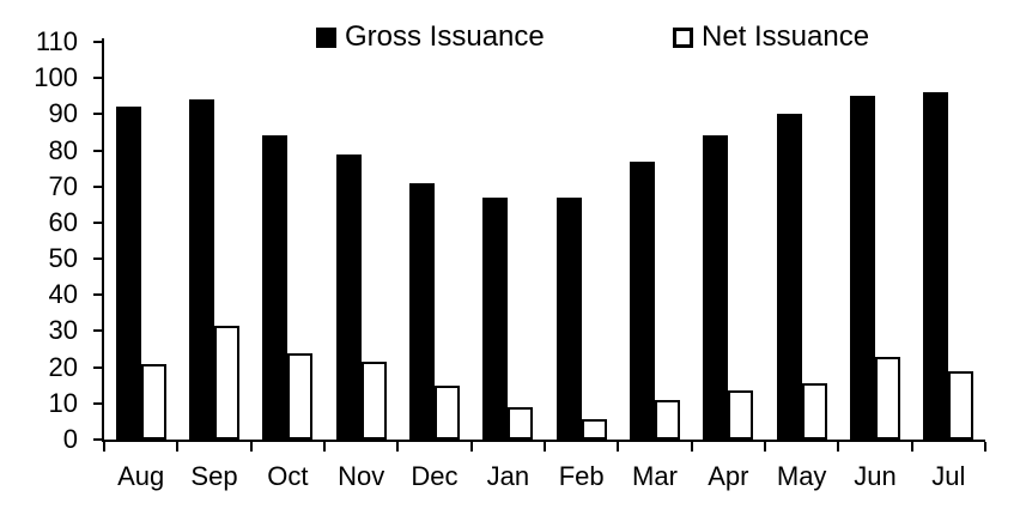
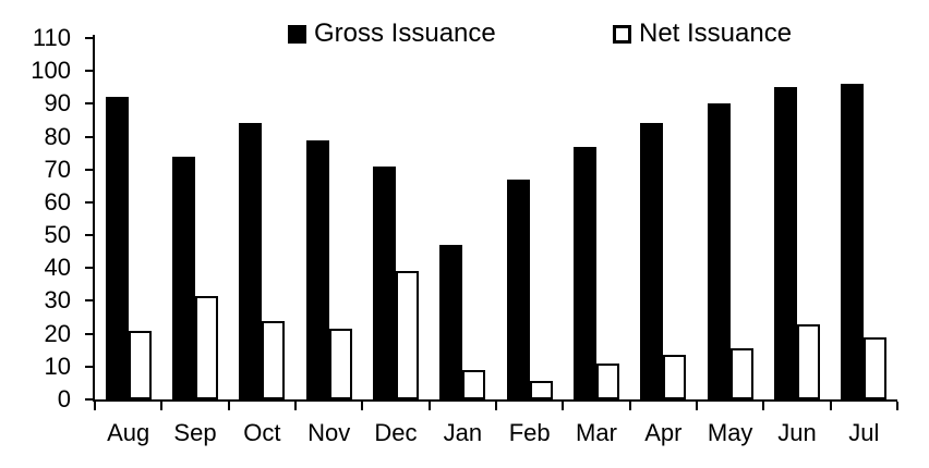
Gross Issuance/Sep: 94 -> 74
Net Issuance/Dec: 15 -> 39
Gross Issuance/Jan: 67 -> 47
